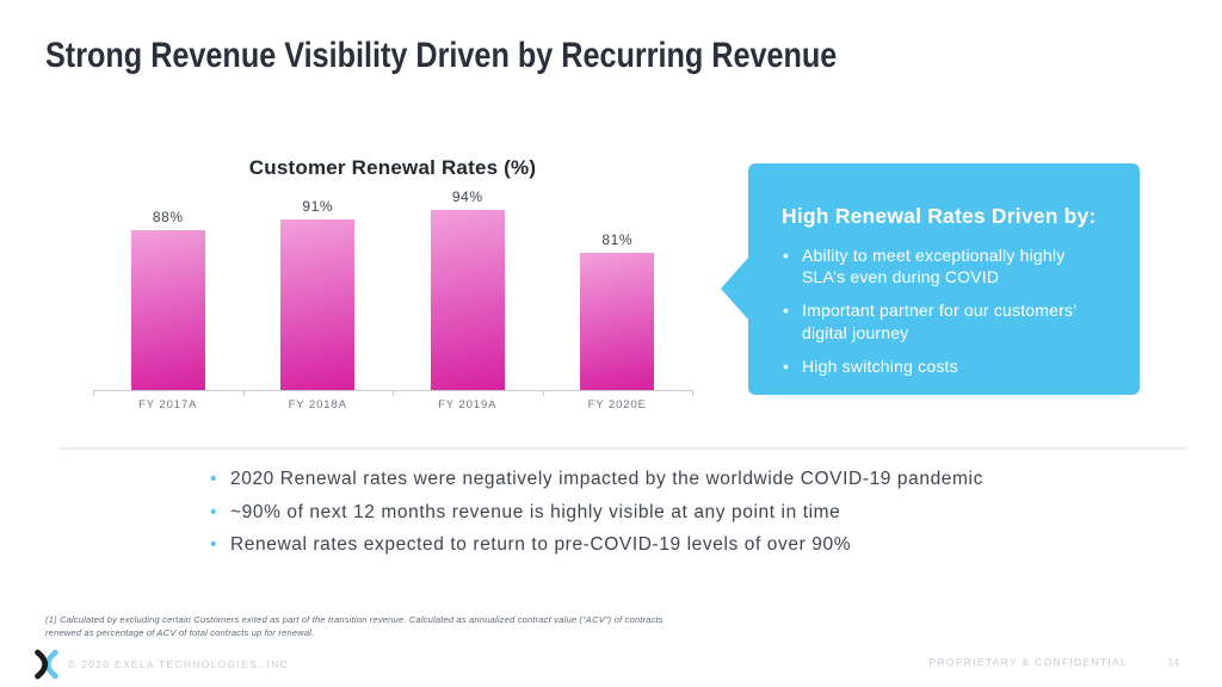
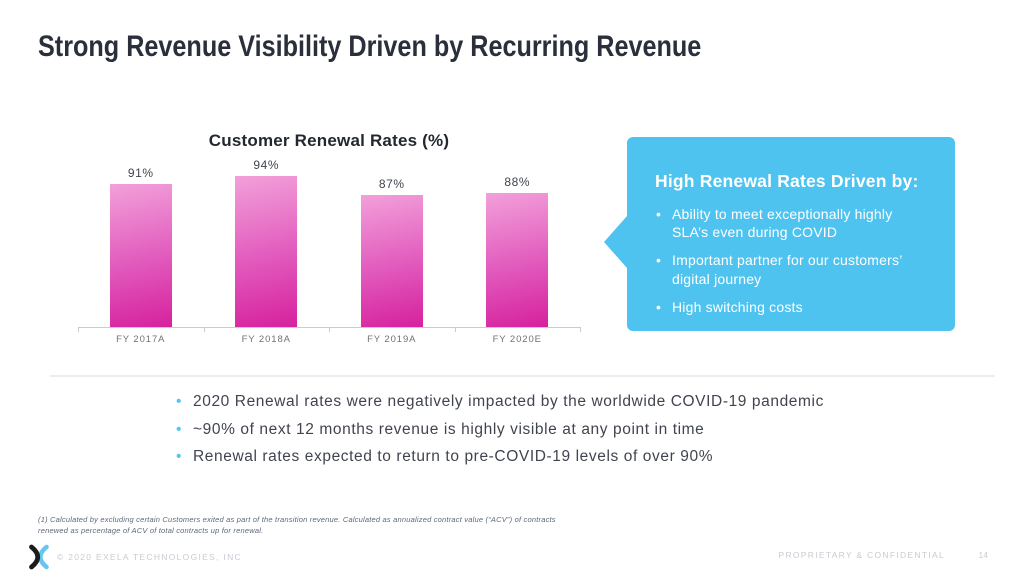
FY 2017A: 88% -> 91%
FY 2018A: 91% -> 94%
FY 2019A: 94% -> 87%
FY 2020E: 81% -> 88%
